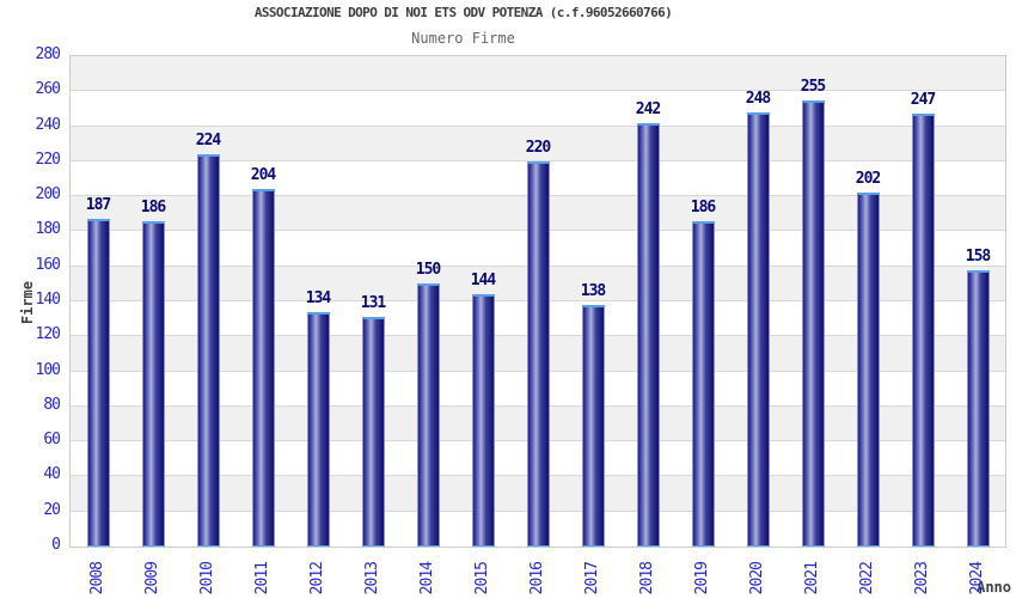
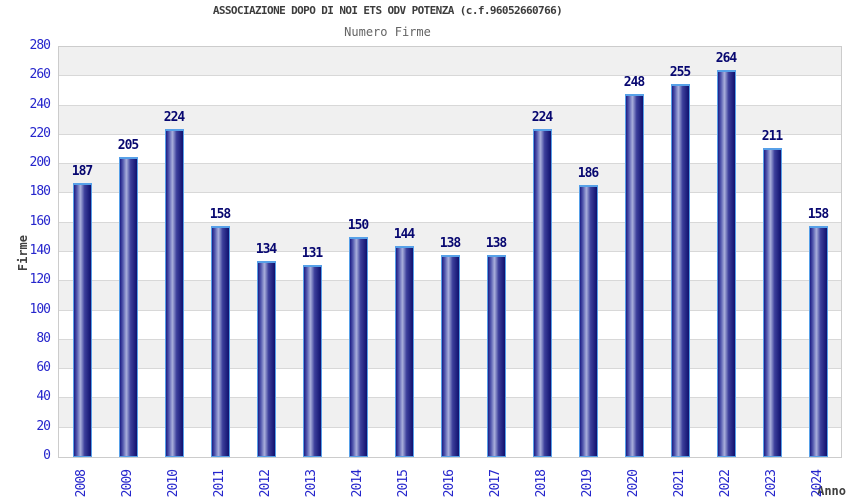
2009: 186 -> 205
2011: 204 -> 158
2016: 220 -> 138
2018: 242 -> 224
2022: 202 -> 264
2023: 247 -> 211
